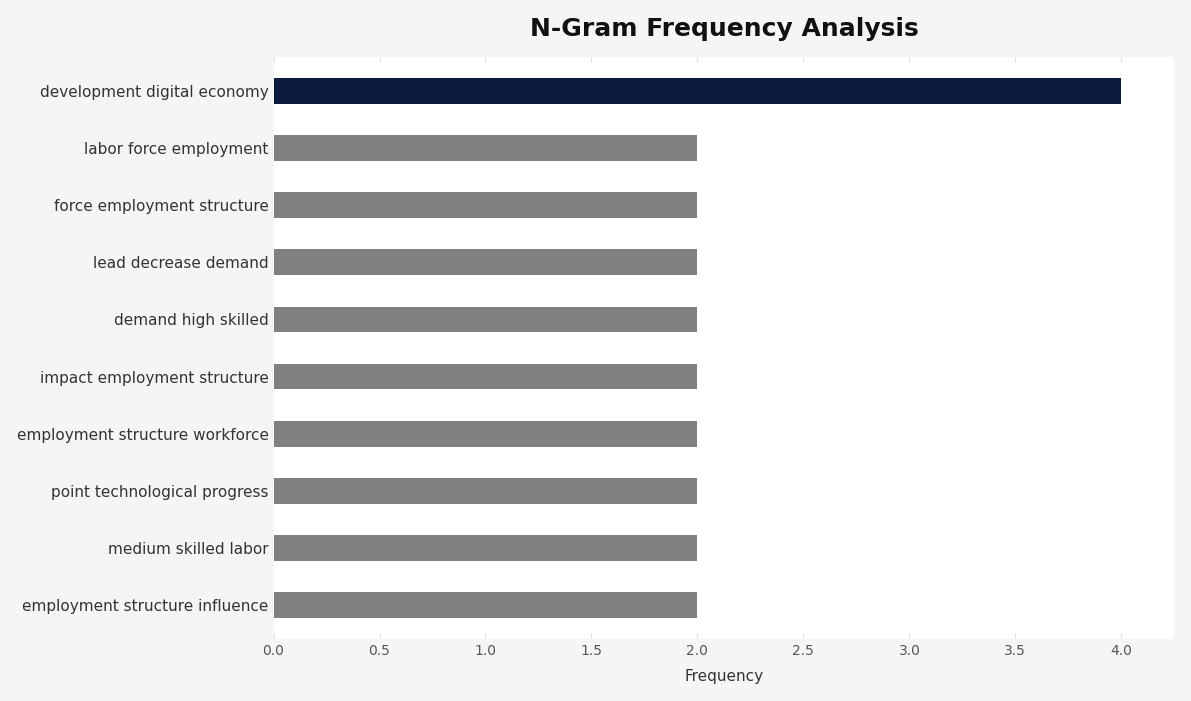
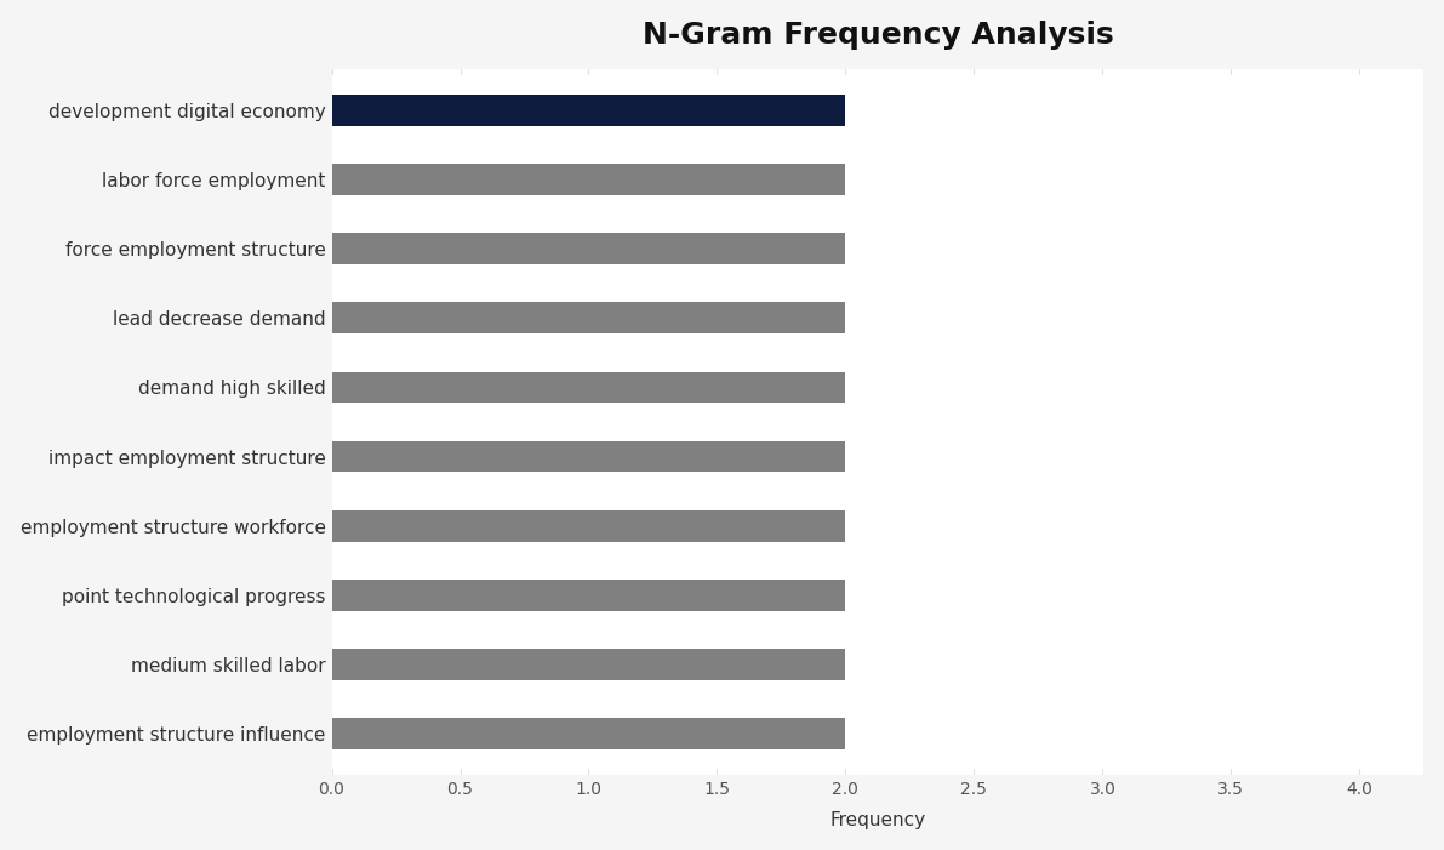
development digital economy: 4 -> 2
